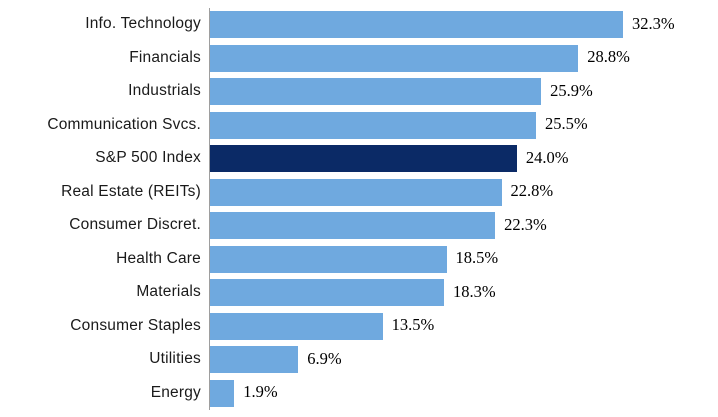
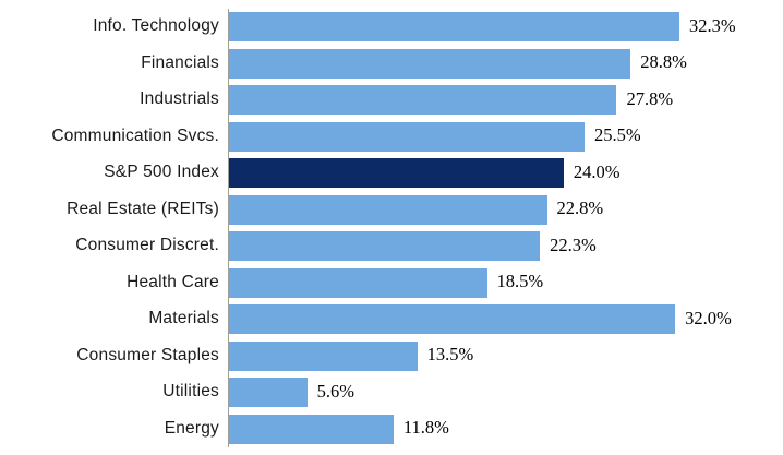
Industrials: 25.9% -> 27.8%
Materials: 18.3% -> 32.0%
Utilities: 6.9% -> 5.6%
Energy: 1.9% -> 11.8%
